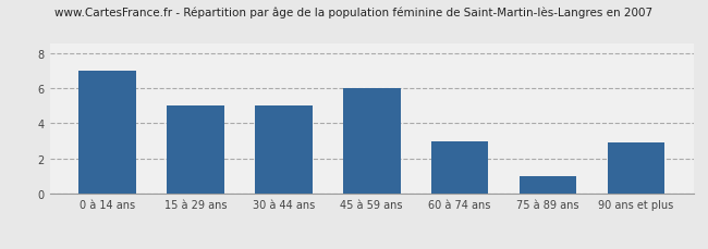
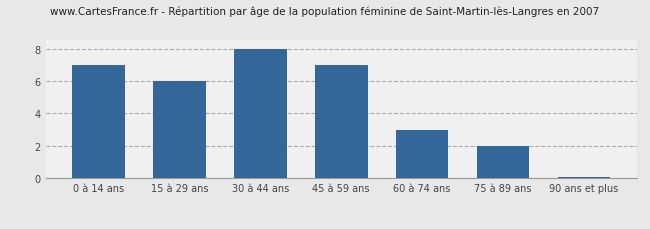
15 à 29 ans: 5.0 -> 6.0
30 à 44 ans: 5.0 -> 8.0
45 à 59 ans: 6.0 -> 7.0
75 à 89 ans: 1.0 -> 2.0
90 ans et plus: 2.9 -> 0.1
